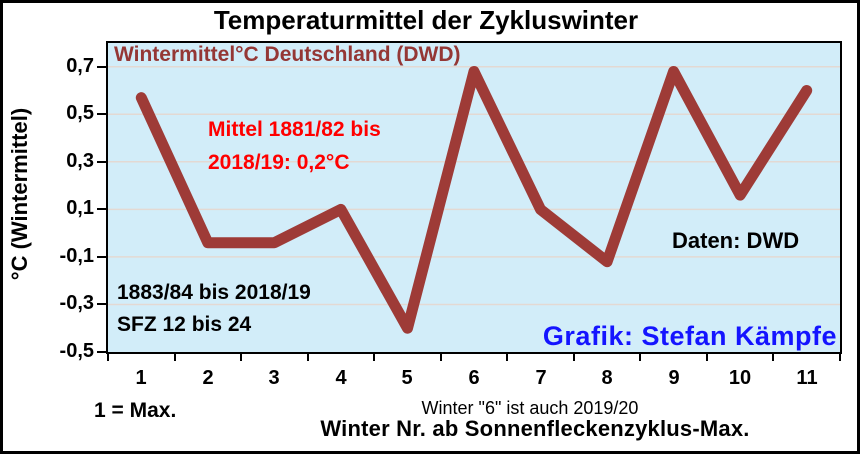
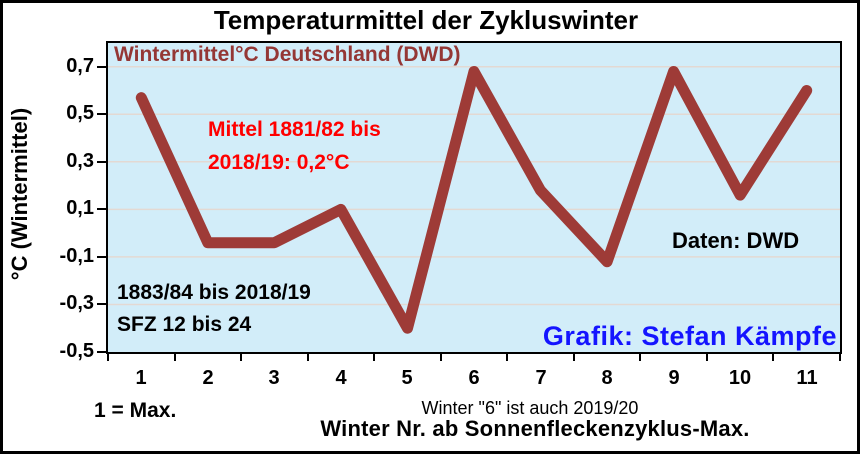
7: 0,10 -> 0,18
